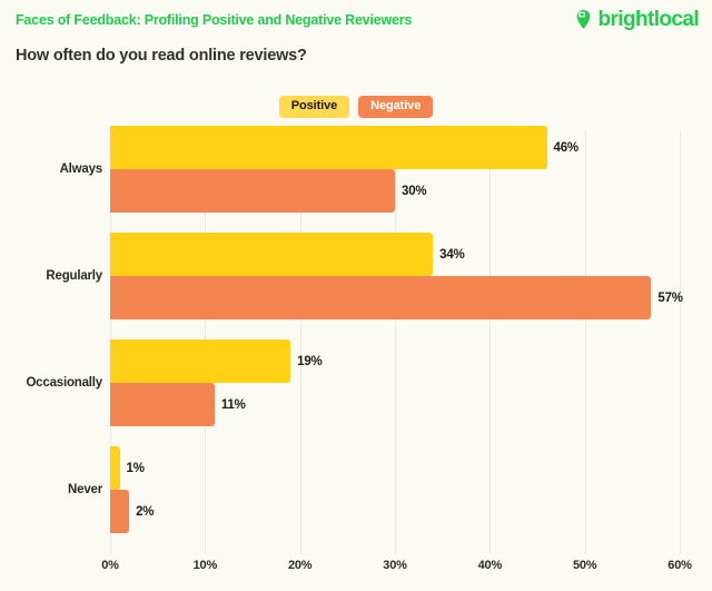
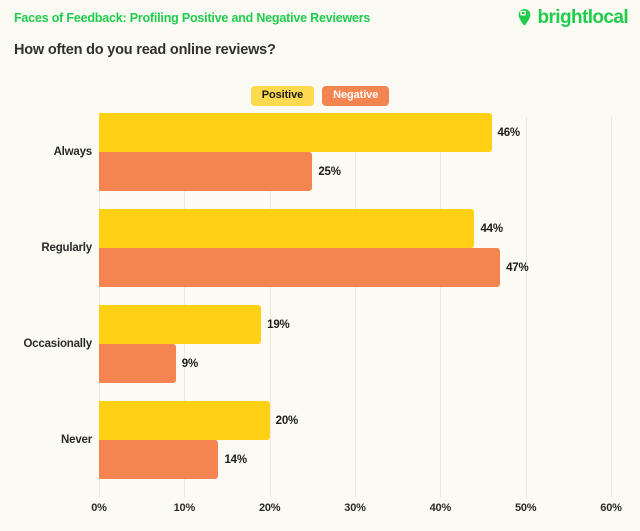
Negative/Always: 30% -> 25%
Positive/Regularly: 34% -> 44%
Negative/Regularly: 57% -> 47%
Negative/Occasionally: 11% -> 9%
Positive/Never: 1% -> 20%
Negative/Never: 2% -> 14%
